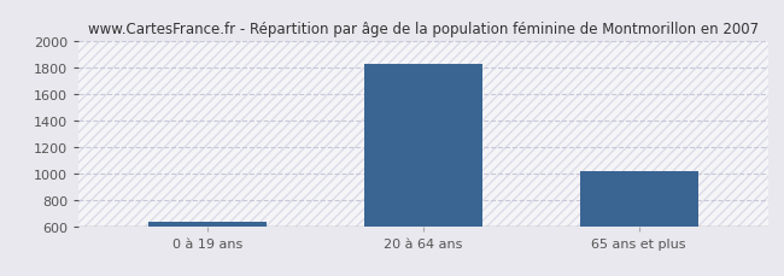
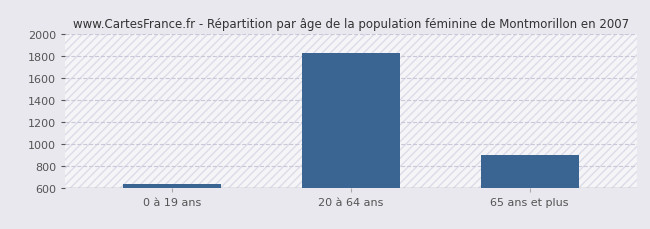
65 ans et plus: 1010 -> 900
